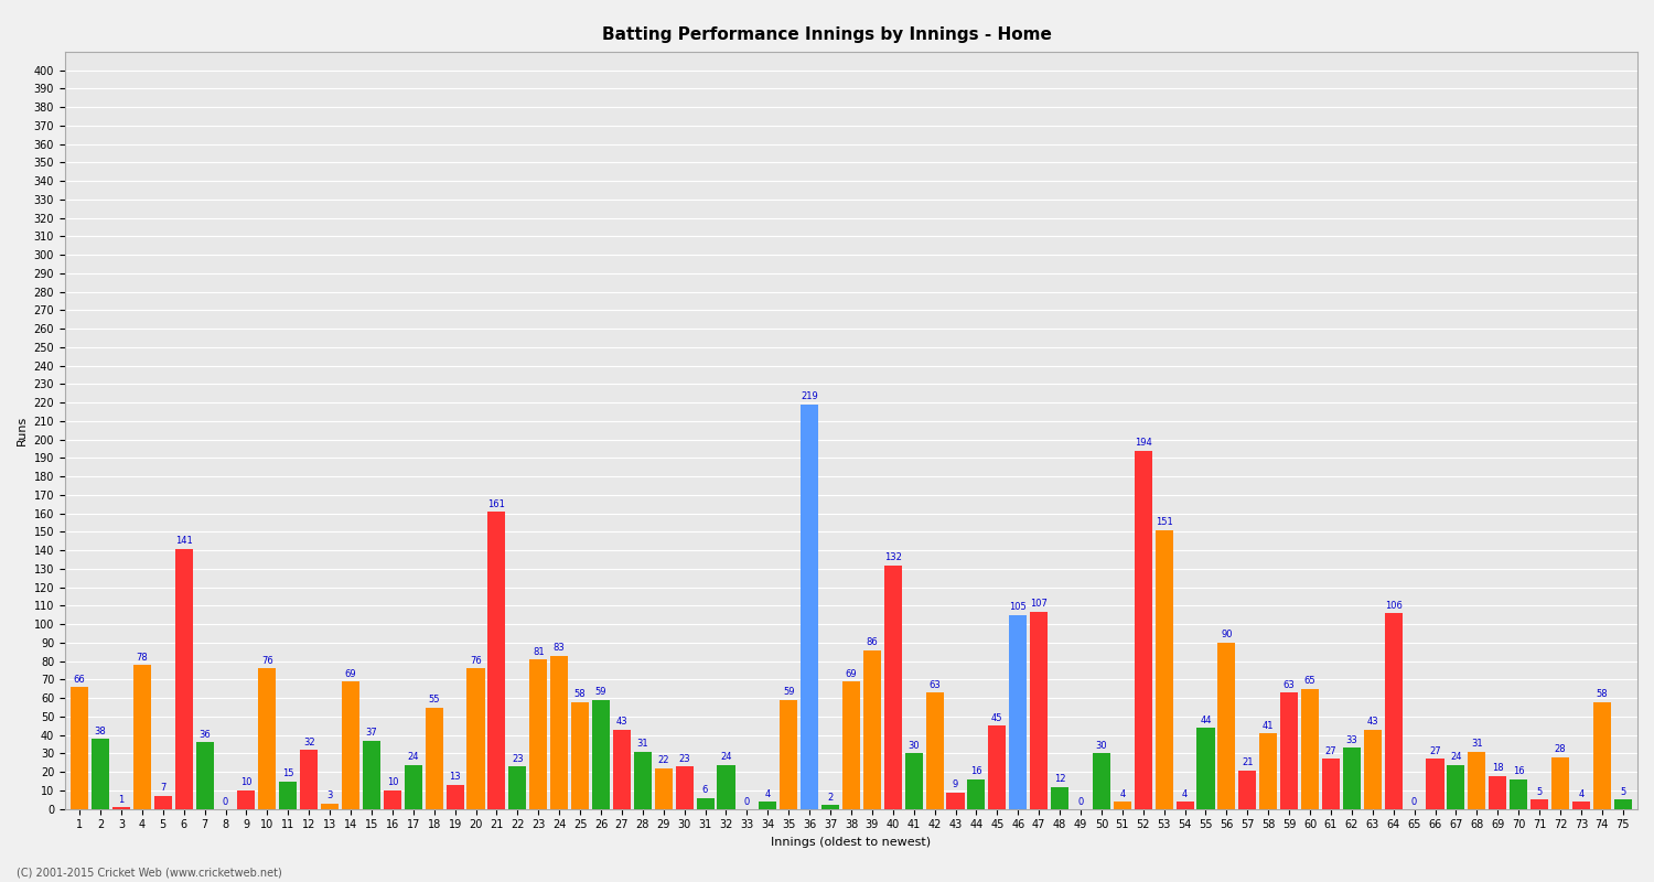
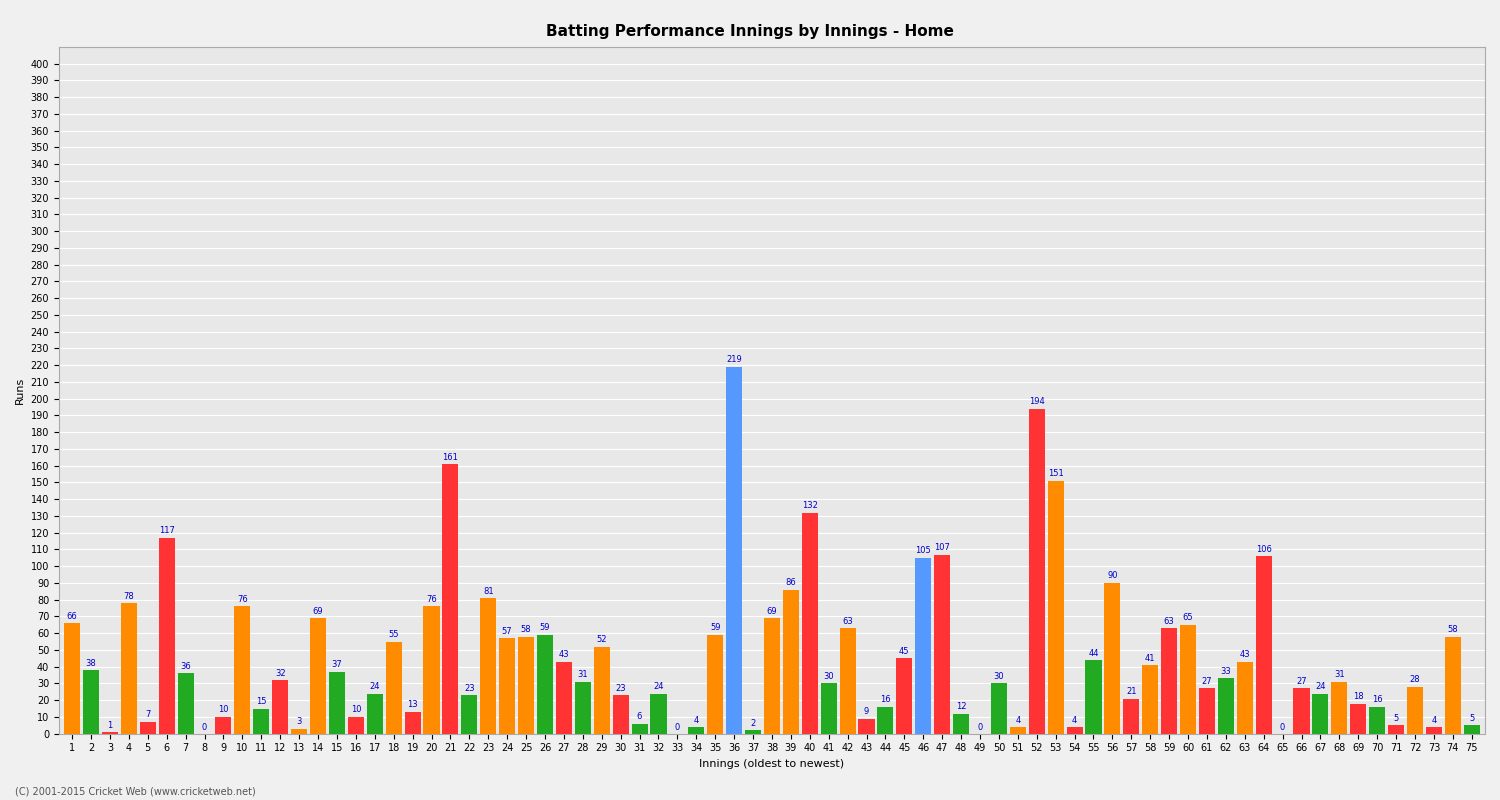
6: 141 -> 117
24: 83 -> 57
29: 22 -> 52
